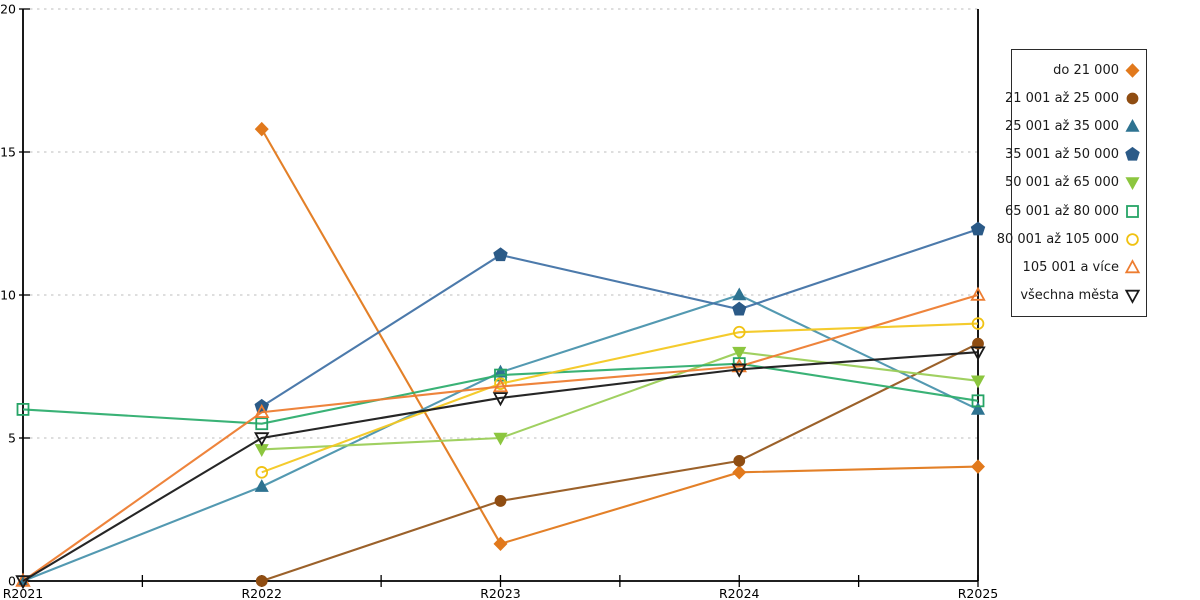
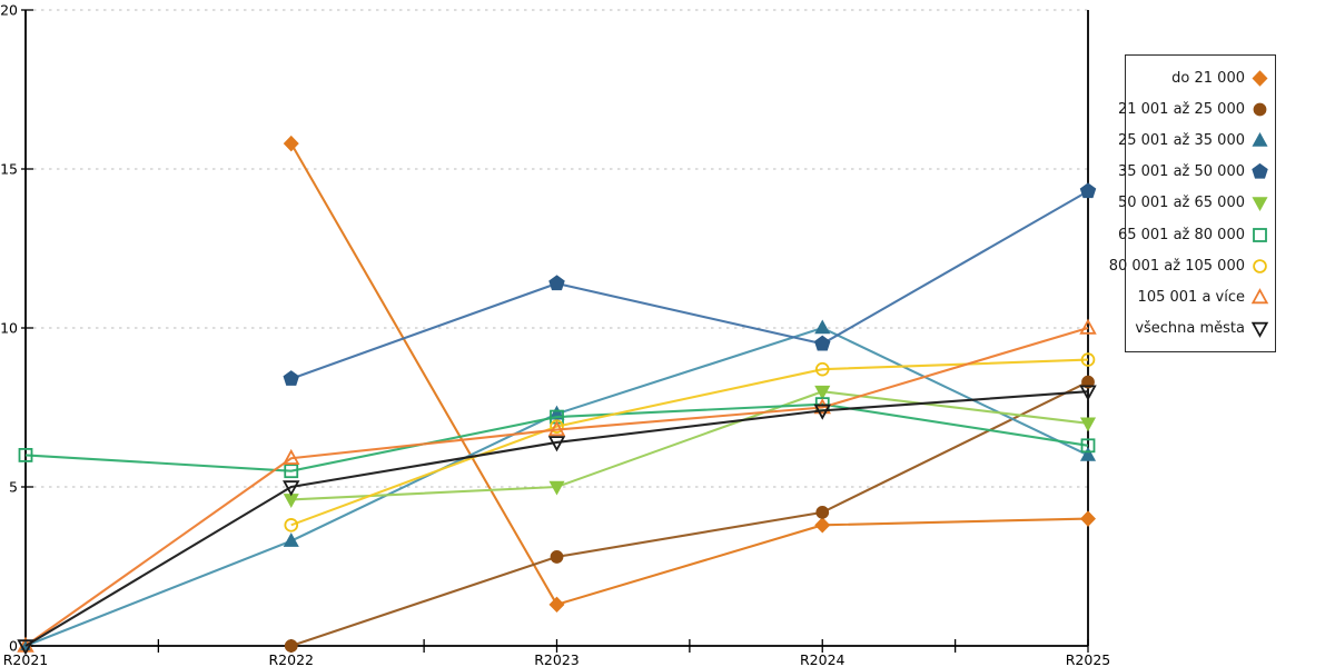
35 001 až 50 000/R2022: 6.1 -> 8.4
35 001 až 50 000/R2025: 12.3 -> 14.3
